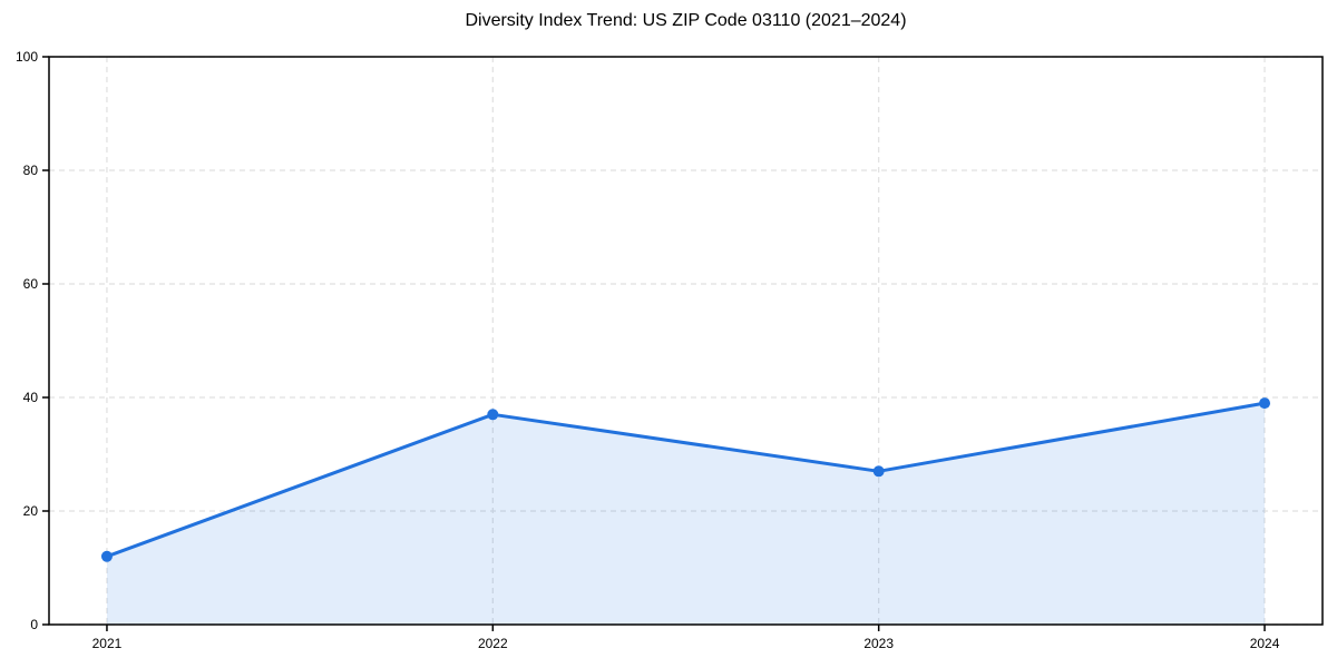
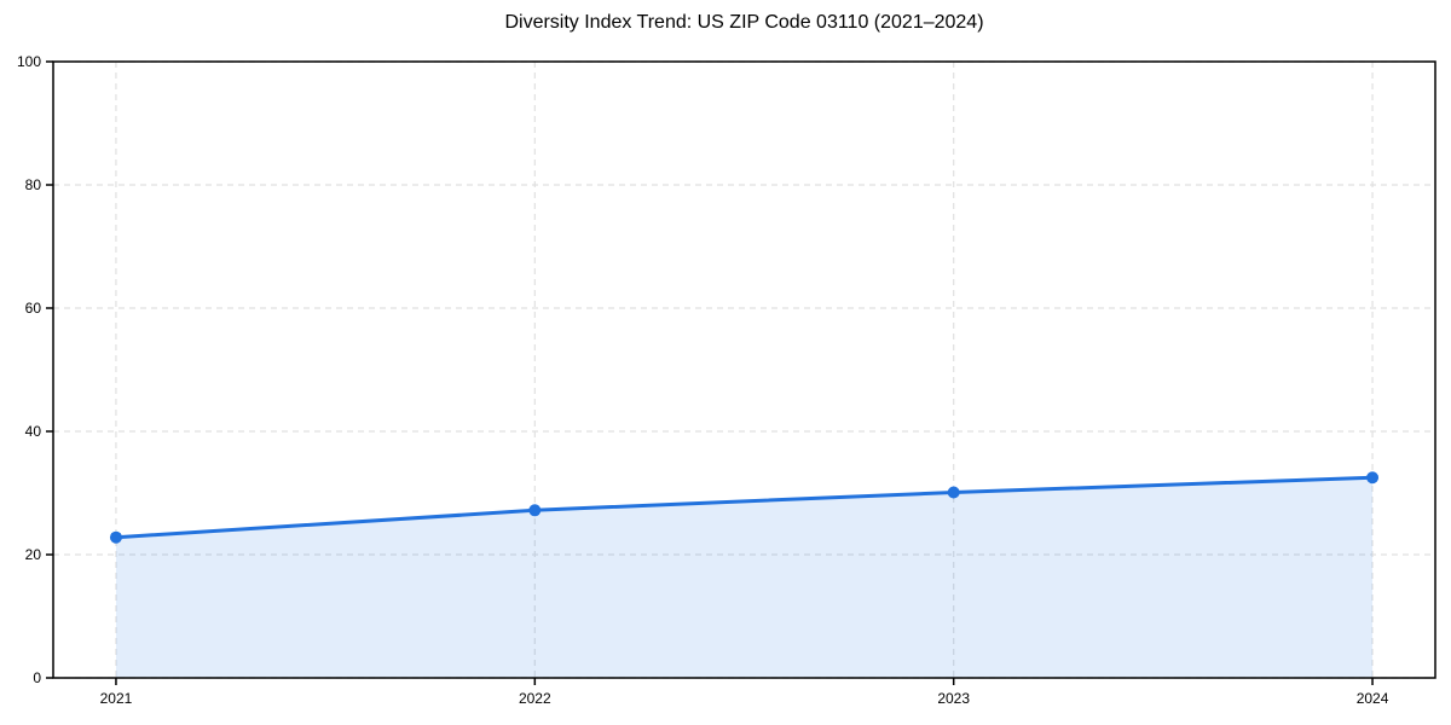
2021: 12 -> 23
2022: 37 -> 27
2023: 27 -> 30
2024: 39 -> 32
